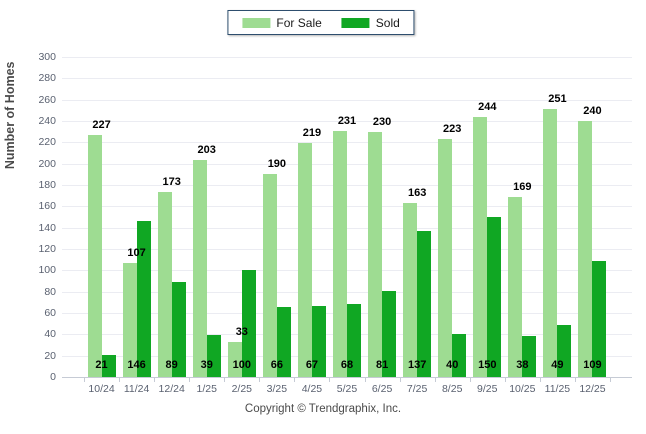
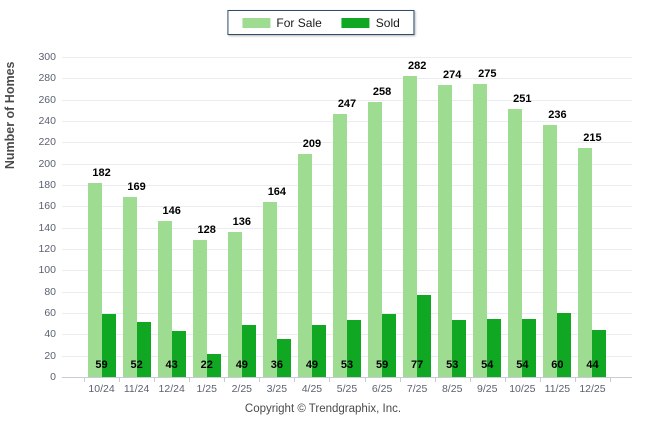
For Sale/10/24: 227 -> 182
Sold/10/24: 21 -> 59
For Sale/11/24: 107 -> 169
Sold/11/24: 146 -> 52
For Sale/12/24: 173 -> 146
Sold/12/24: 89 -> 43
For Sale/1/25: 203 -> 128
Sold/1/25: 39 -> 22
For Sale/2/25: 33 -> 136
Sold/2/25: 100 -> 49
For Sale/3/25: 190 -> 164
Sold/3/25: 66 -> 36
For Sale/4/25: 219 -> 209
Sold/4/25: 67 -> 49
For Sale/5/25: 231 -> 247
Sold/5/25: 68 -> 53
For Sale/6/25: 230 -> 258
Sold/6/25: 81 -> 59
For Sale/7/25: 163 -> 282
Sold/7/25: 137 -> 77
For Sale/8/25: 223 -> 274
Sold/8/25: 40 -> 53
For Sale/9/25: 244 -> 275
Sold/9/25: 150 -> 54
For Sale/10/25: 169 -> 251
Sold/10/25: 38 -> 54
For Sale/11/25: 251 -> 236
Sold/11/25: 49 -> 60
For Sale/12/25: 240 -> 215
Sold/12/25: 109 -> 44
